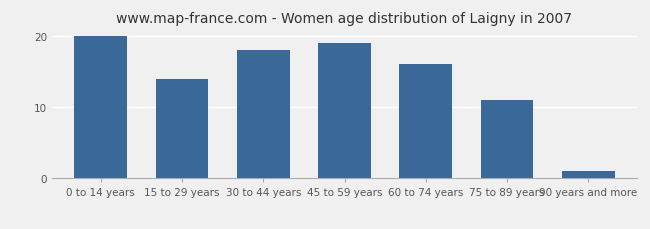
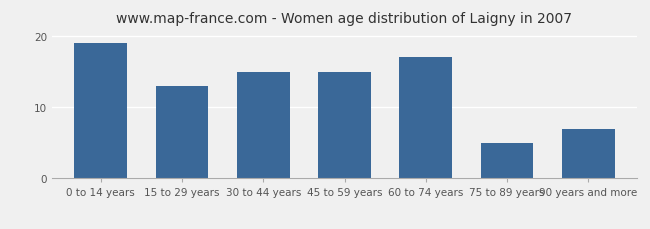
0 to 14 years: 20 -> 19
15 to 29 years: 14 -> 13
30 to 44 years: 18 -> 15
45 to 59 years: 19 -> 15
60 to 74 years: 16 -> 17
75 to 89 years: 11 -> 5
90 years and more: 1 -> 7
